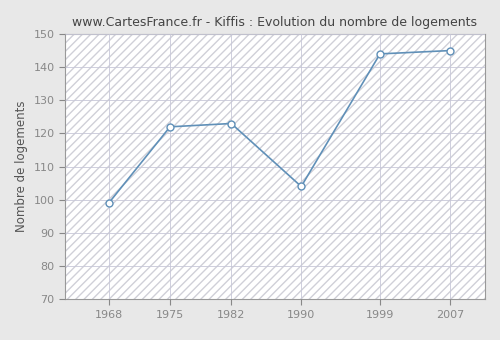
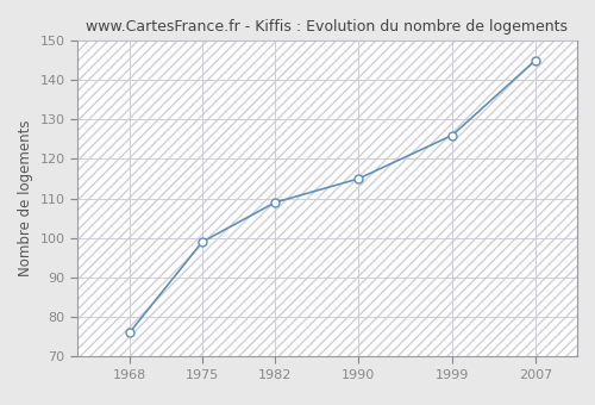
1968: 99 -> 76
1975: 122 -> 99
1982: 123 -> 109
1990: 104 -> 115
1999: 144 -> 126
